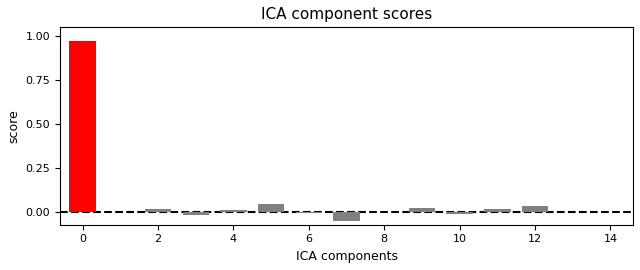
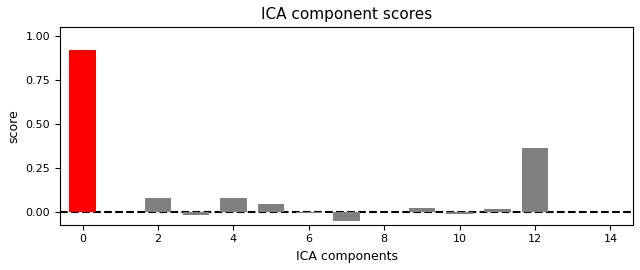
0: 0.97 -> 0.92
2: 0.01 -> 0.08
4: 0.01 -> 0.08
12: 0.03 -> 0.36
